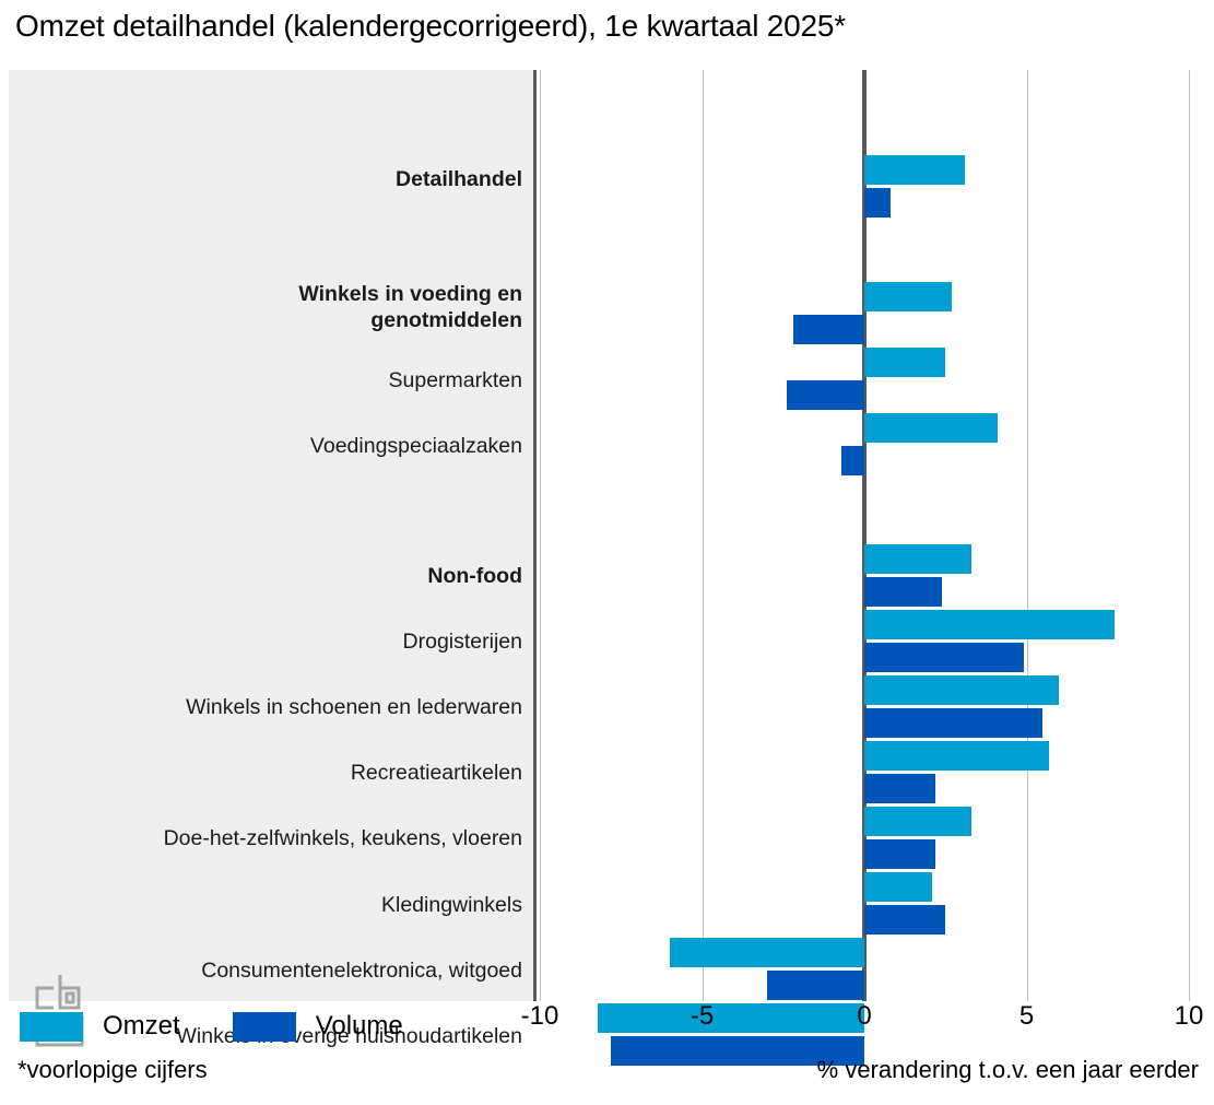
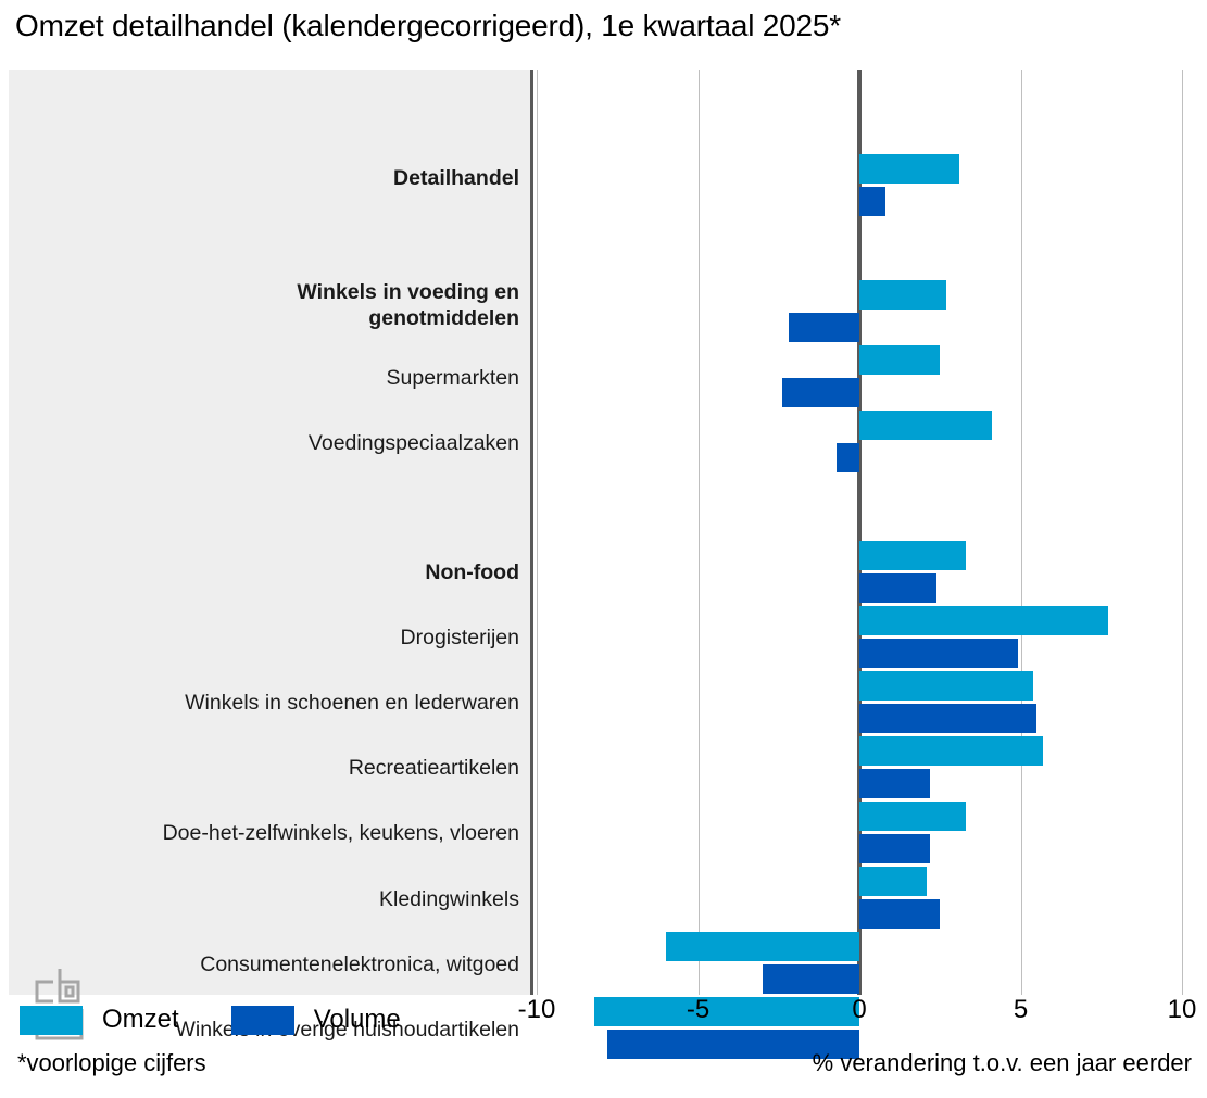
Omzet/Winkels in schoenen en lederwaren: 6.0 -> 5.4
